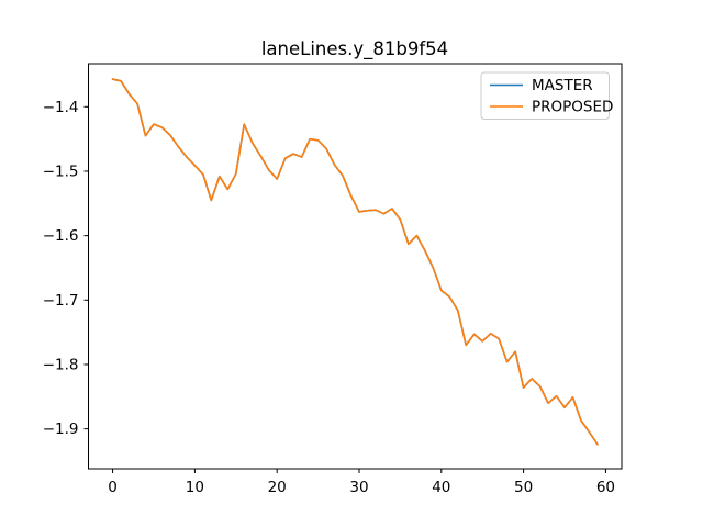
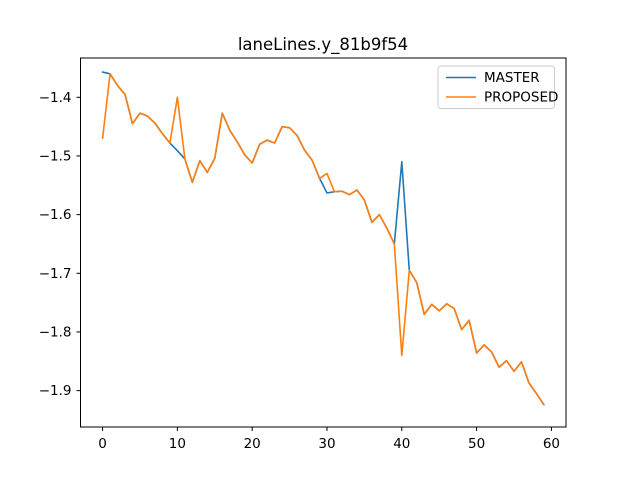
PROPOSED/0: -1.36 -> -1.47
PROPOSED/10: -1.49 -> -1.40
PROPOSED/30: -1.56 -> -1.53
MASTER/40: -1.69 -> -1.51
PROPOSED/40: -1.69 -> -1.84
